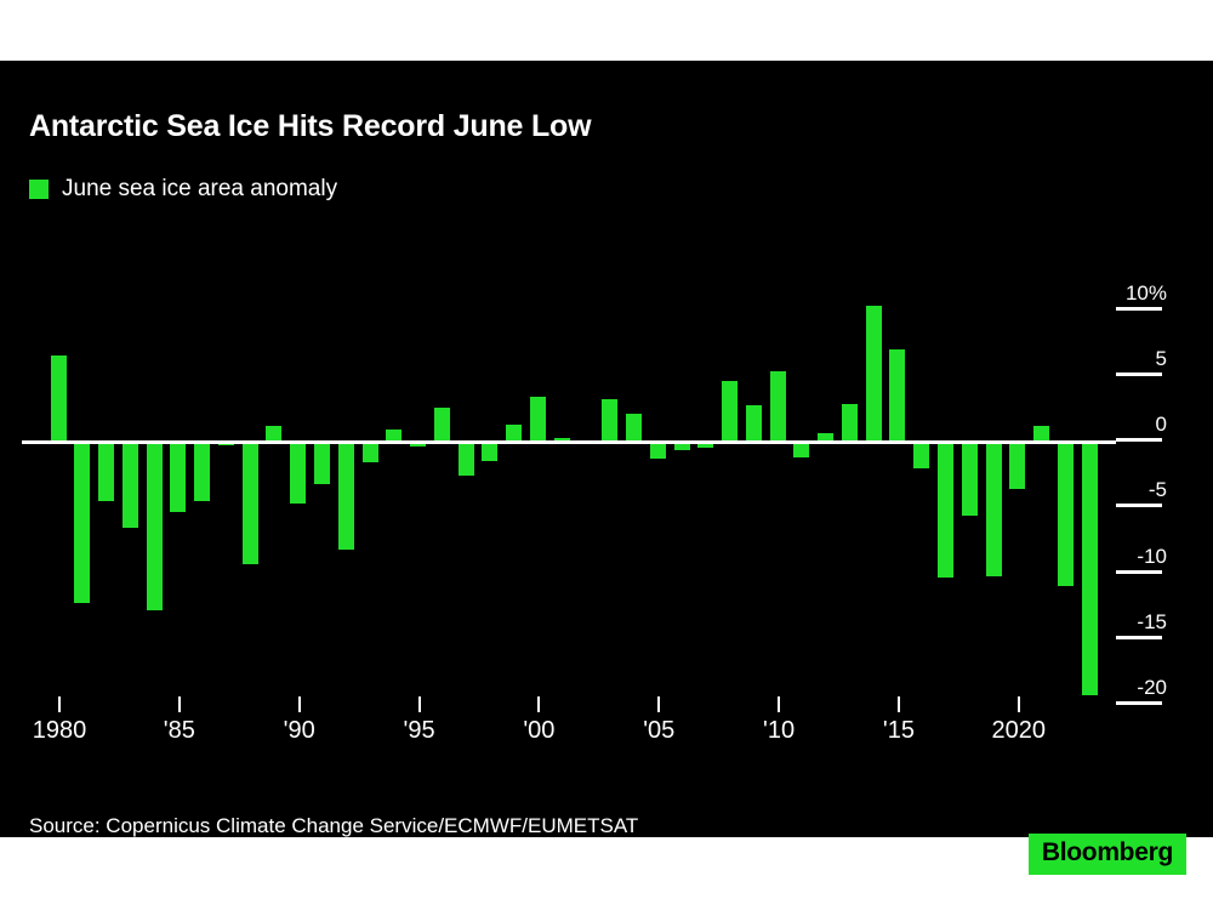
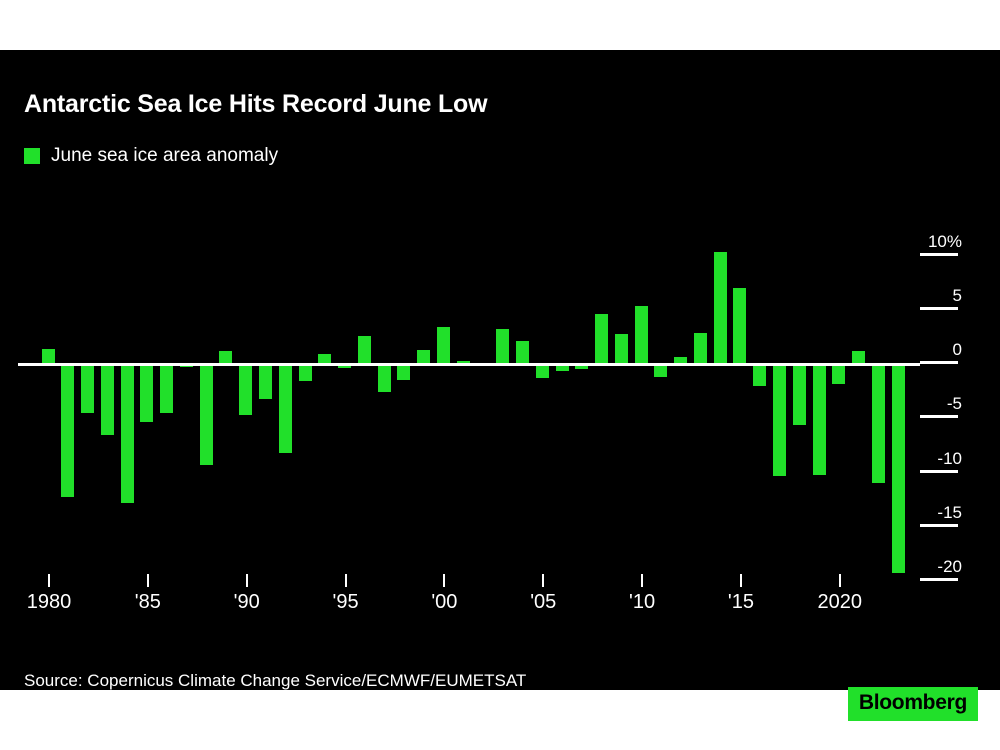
1980: 6.5% -> 1.4%
2020: -3.6% -> -1.8%
